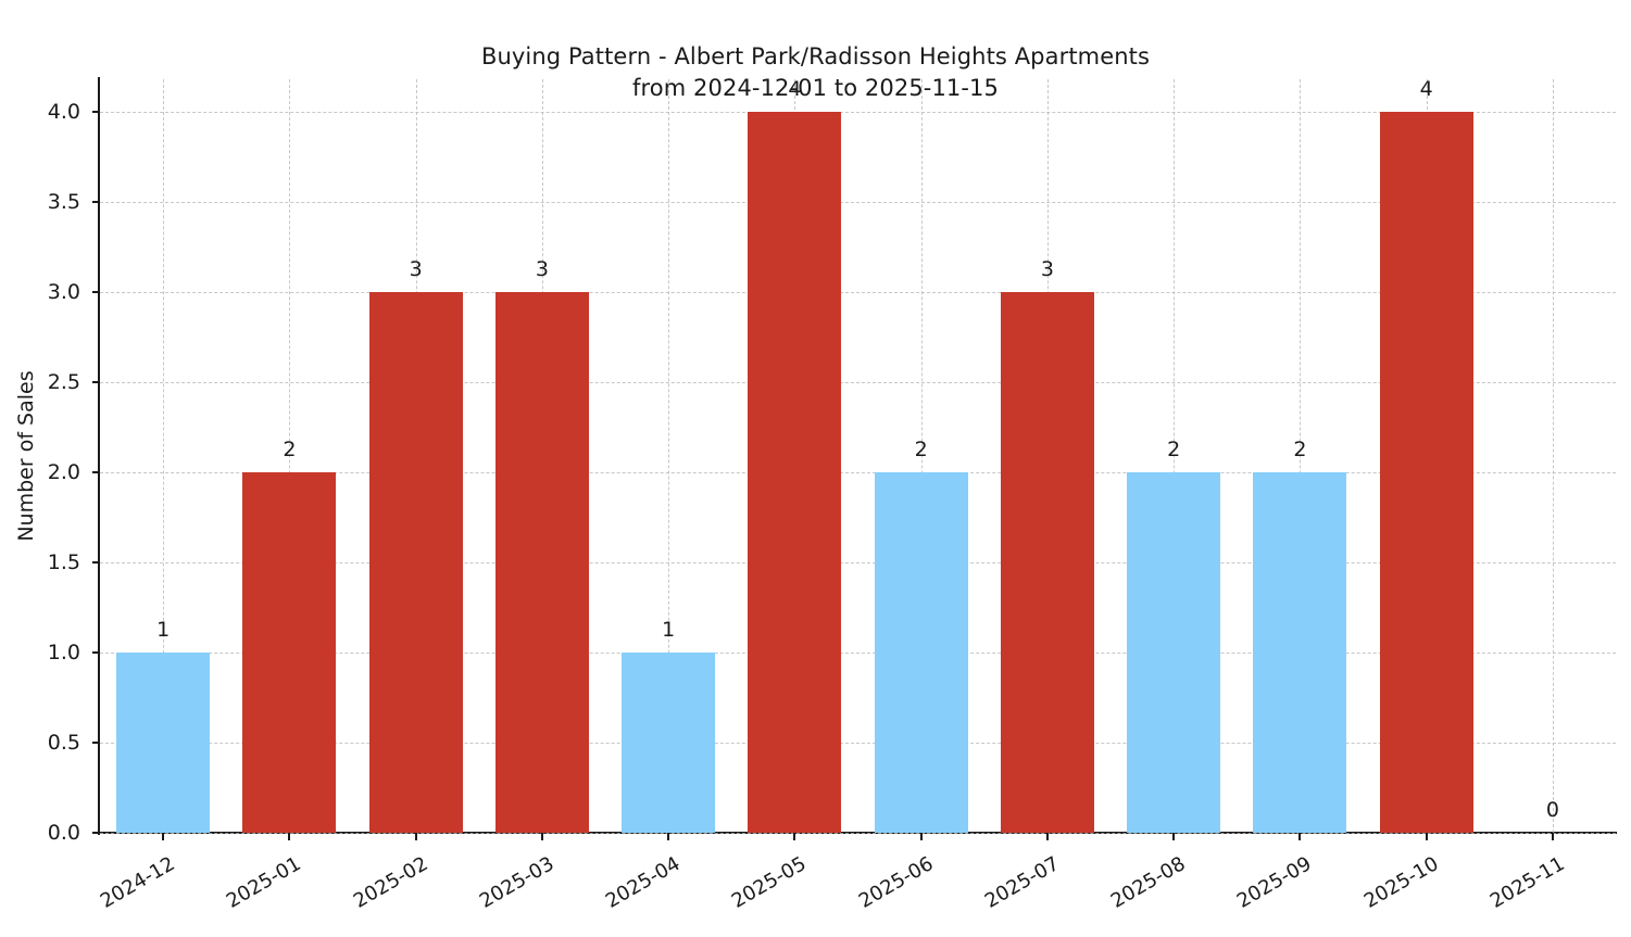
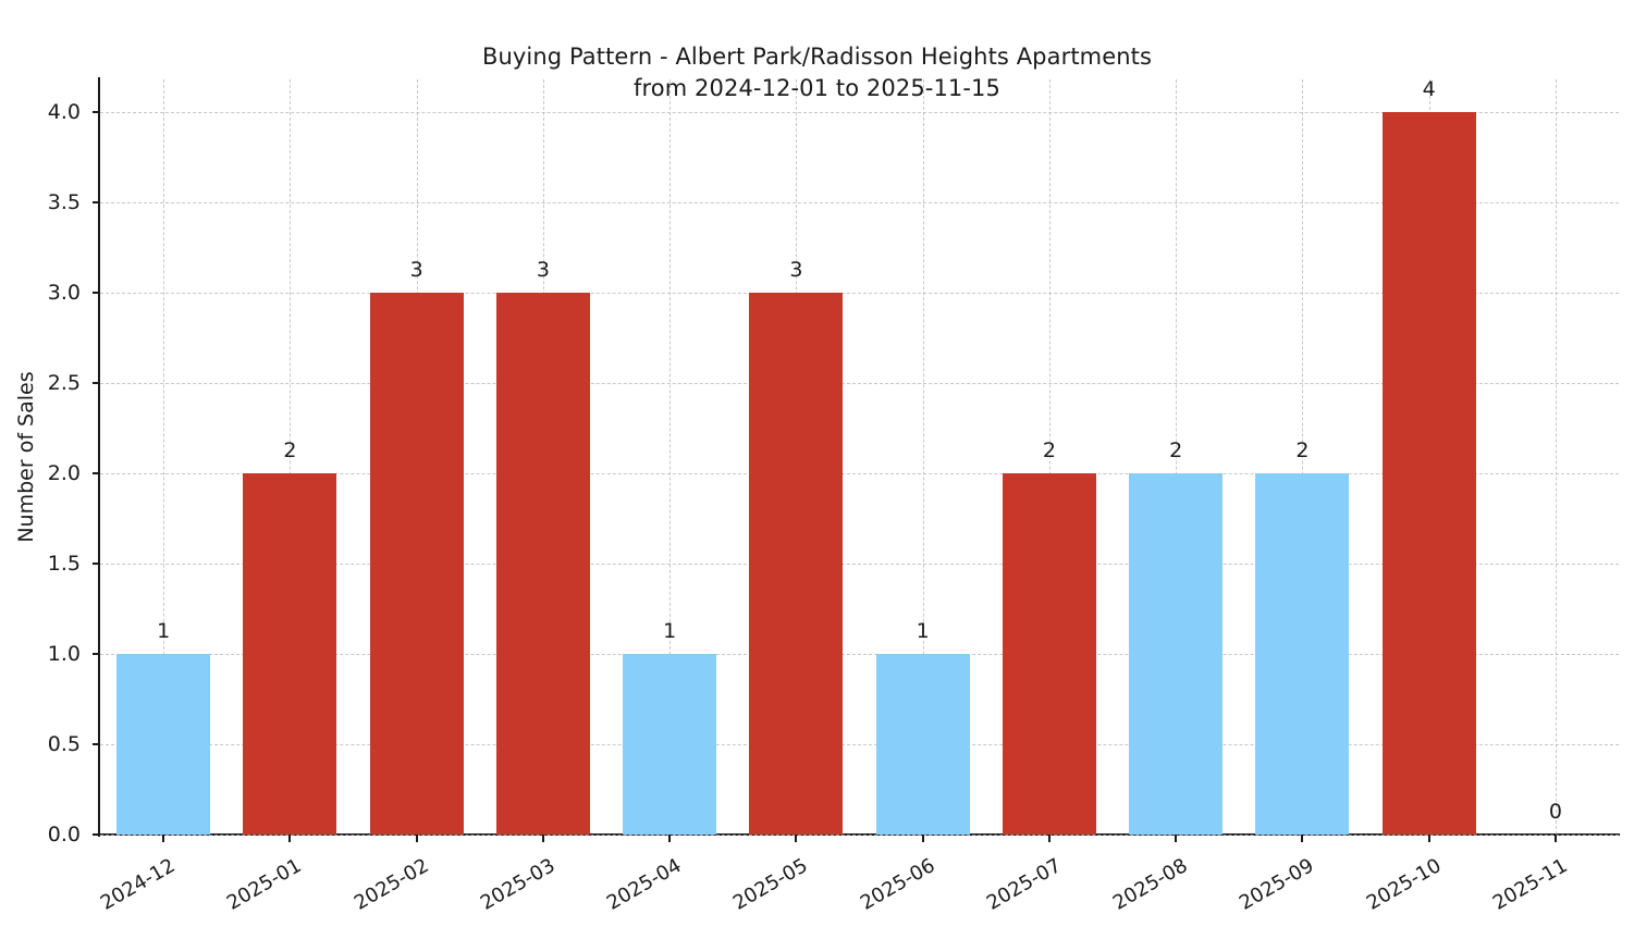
2025-05: 4 -> 3
2025-06: 2 -> 1
2025-07: 3 -> 2
